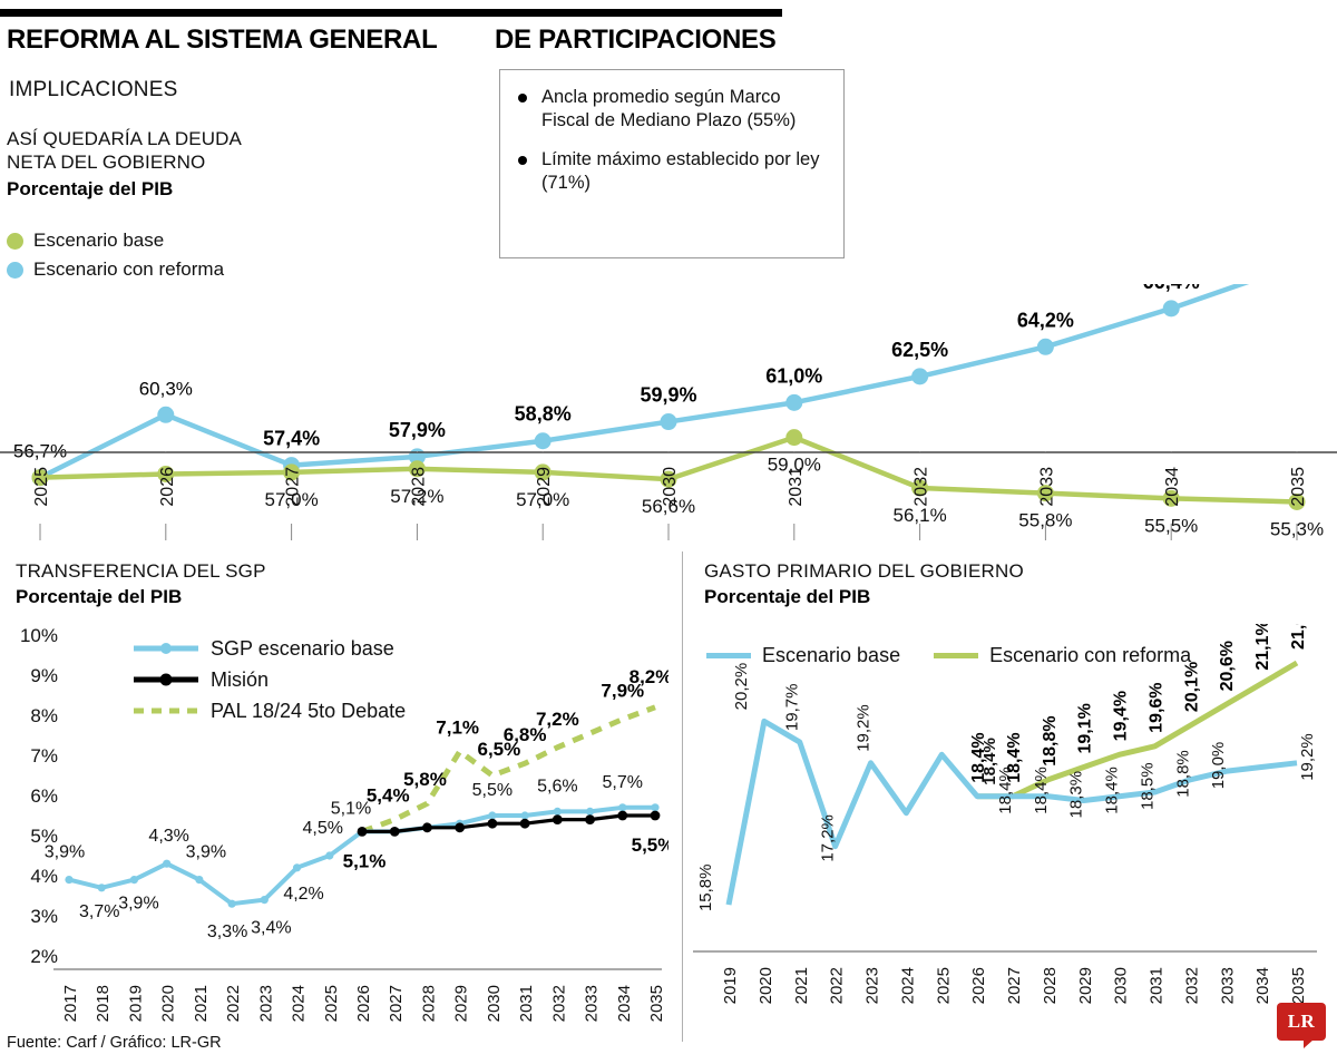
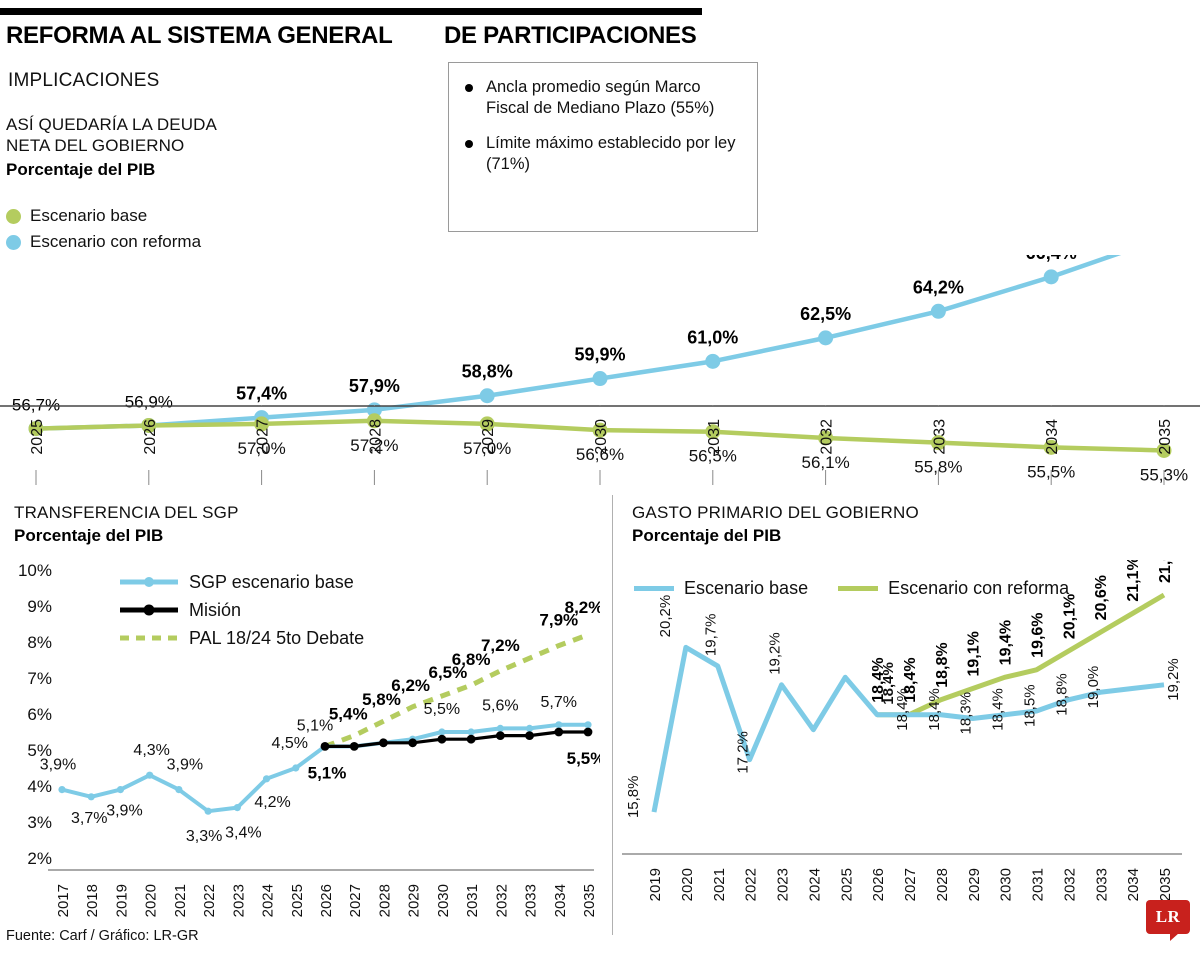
ASÍ QUEDARÍA LA DEUDA NETA DEL GOBIERNO/Escenario con reforma/2026: 60,3% -> 56,9%
ASÍ QUEDARÍA LA DEUDA NETA DEL GOBIERNO/Escenario base/2031: 59,0% -> 56,5%
TRANSFERENCIA DEL SGP/PAL 18/24 5to Debate/2029: 7,1% -> 6,2%
